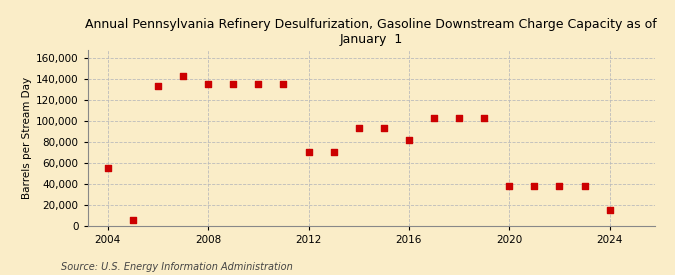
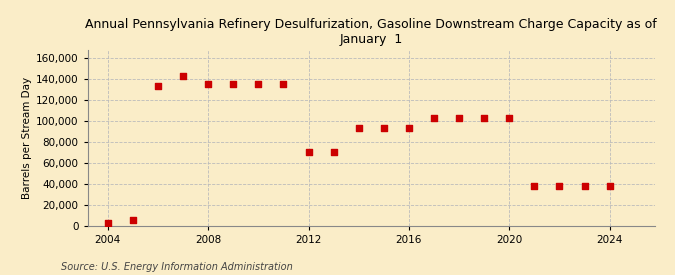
2004: 55,000 -> 2,000
2016: 82,000 -> 93,000
2020: 38,000 -> 103,000
2024: 15,000 -> 38,000
